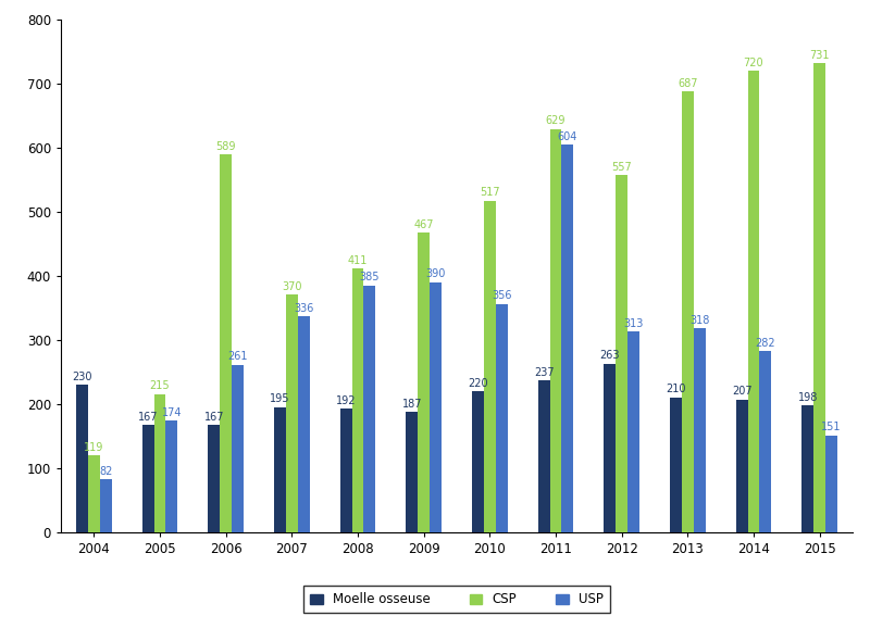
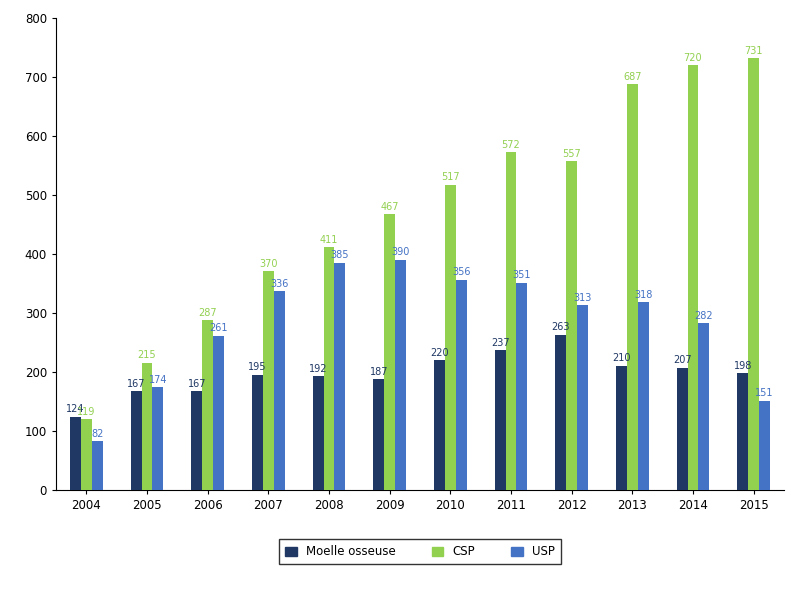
Moelle osseuse/2004: 230 -> 124
CSP/2006: 589 -> 287
CSP/2011: 629 -> 572
USP/2011: 604 -> 351
